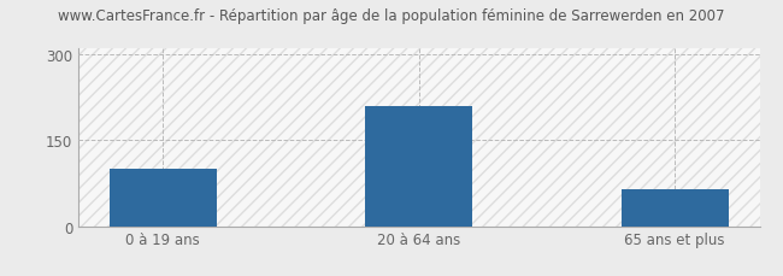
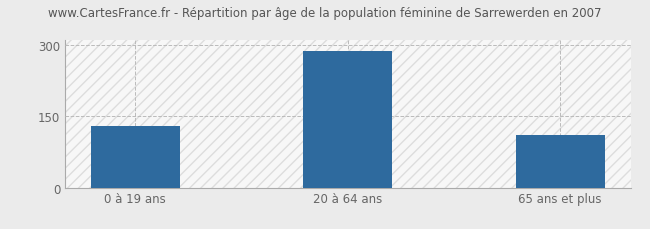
0 à 19 ans: 100 -> 130
20 à 64 ans: 210 -> 287
65 ans et plus: 65 -> 110
